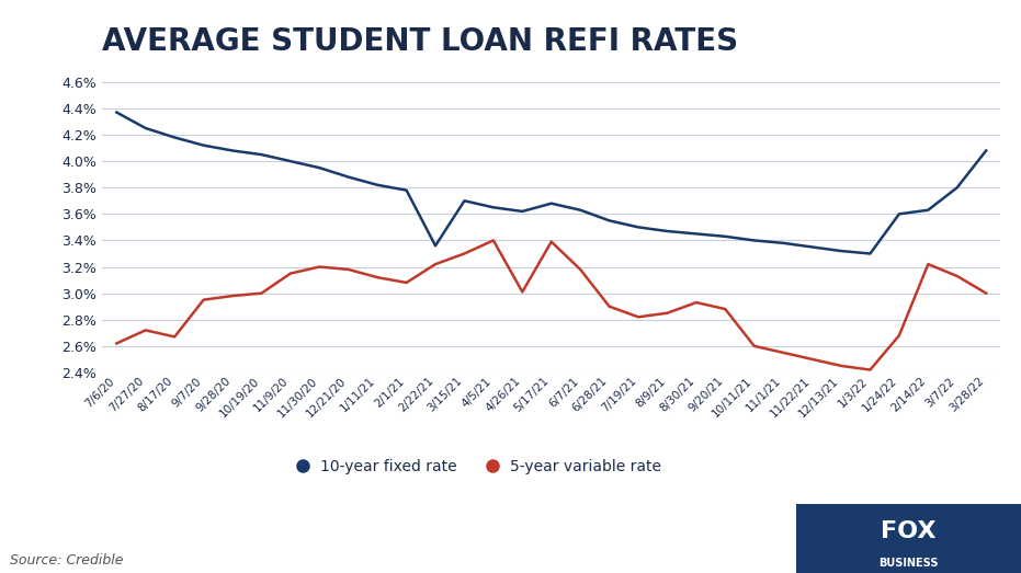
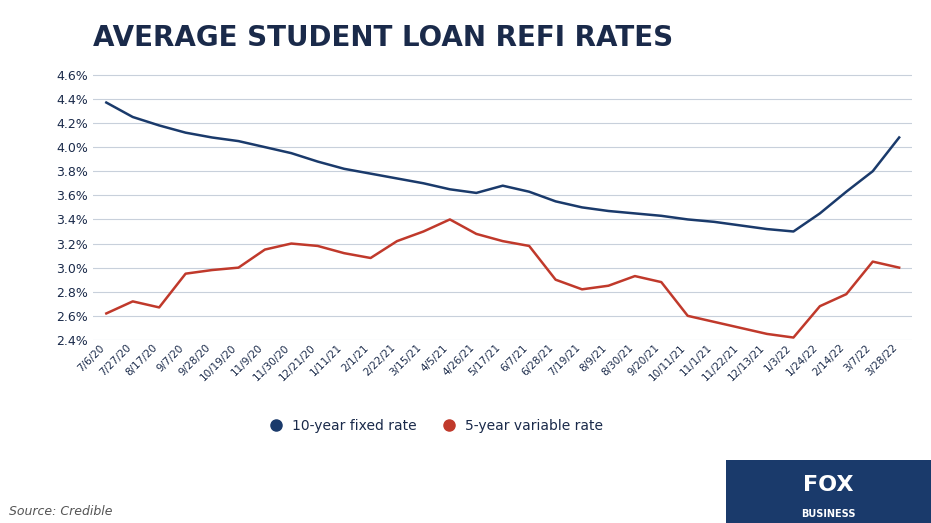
10-year fixed rate/2/22/21: 3.36% -> 3.74%
5-year variable rate/4/26/21: 3.01% -> 3.28%
5-year variable rate/5/17/21: 3.39% -> 3.22%
10-year fixed rate/1/24/22: 3.60% -> 3.45%
5-year variable rate/2/14/22: 3.22% -> 2.78%
5-year variable rate/3/7/22: 3.13% -> 3.05%
